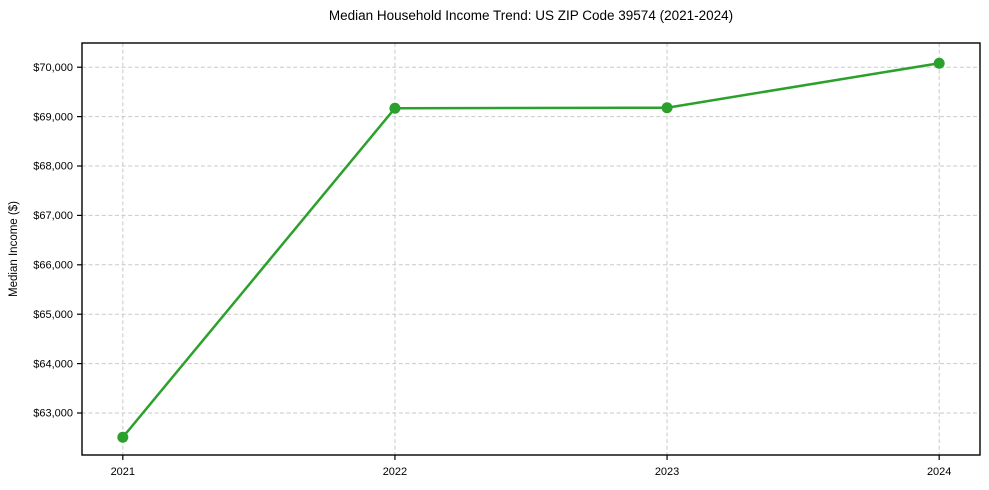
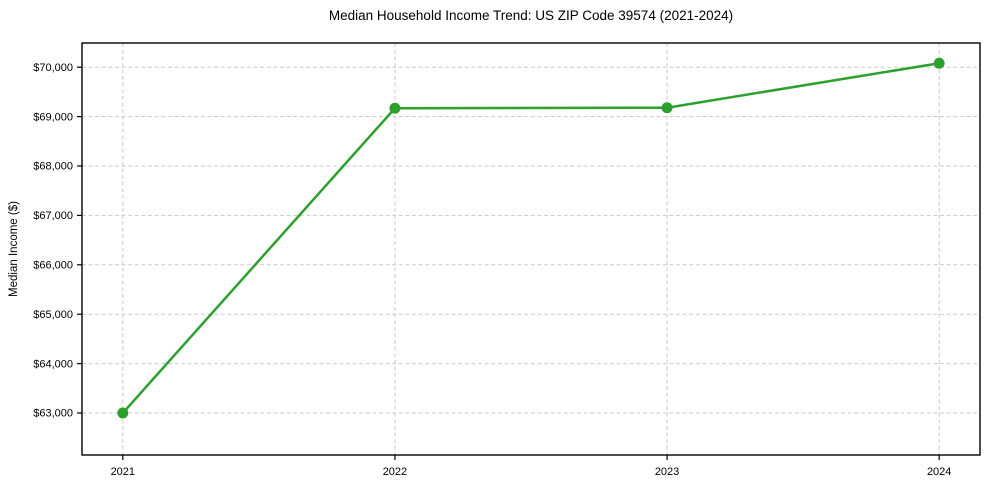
2021: $62500 -> $63000
